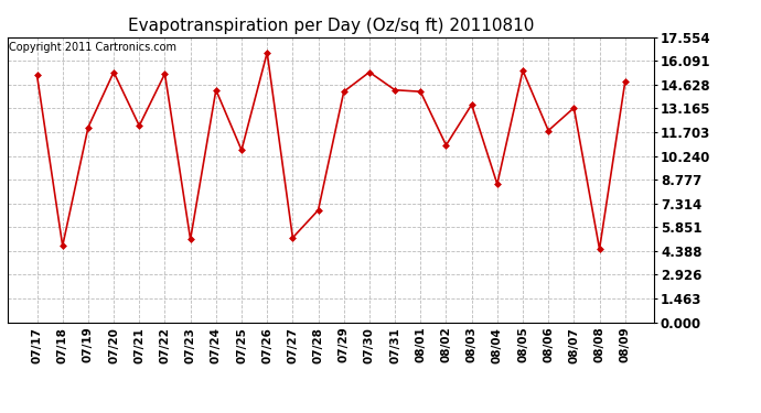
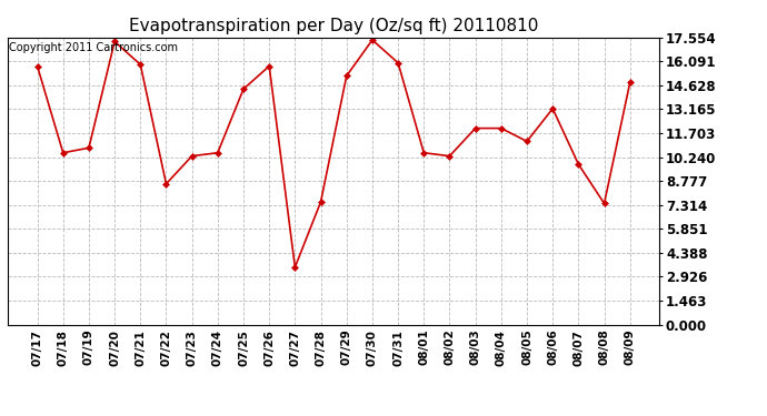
07/17: 15.2 -> 15.8
07/18: 4.7 -> 10.5
07/19: 12.0 -> 10.8
07/20: 15.4 -> 17.3
07/21: 12.1 -> 15.9
07/22: 15.3 -> 8.6
07/23: 5.1 -> 10.3
07/24: 14.3 -> 10.5
07/25: 10.6 -> 14.4
07/26: 16.6 -> 15.8
07/27: 5.2 -> 3.5
07/28: 6.9 -> 7.5
07/29: 14.2 -> 15.2
07/30: 15.4 -> 17.4
07/31: 14.3 -> 16.0
08/01: 14.2 -> 10.5
08/02: 10.9 -> 10.3
08/03: 13.4 -> 12.0
08/04: 8.5 -> 12.0
08/05: 15.5 -> 11.2
08/06: 11.8 -> 13.2
08/07: 13.2 -> 9.8
08/08: 4.5 -> 7.4
